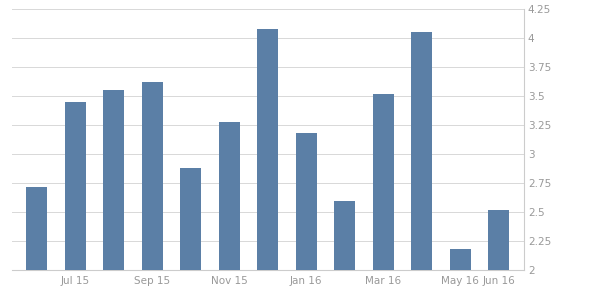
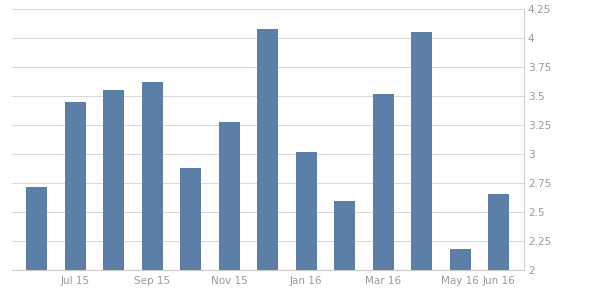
Jan 16: 3.18 -> 3.02
Jun 16: 2.52 -> 2.66
